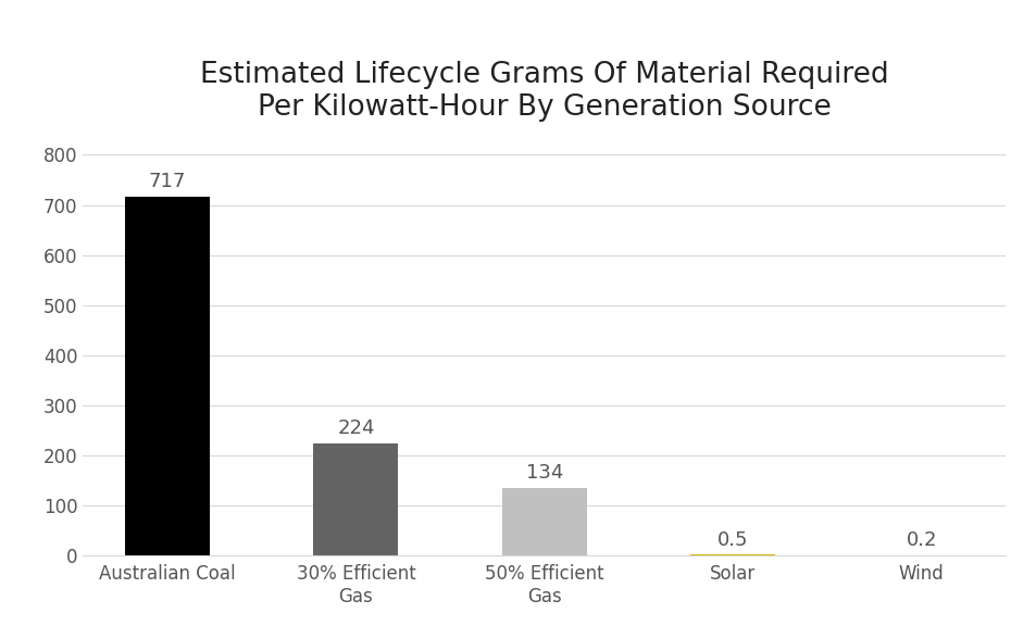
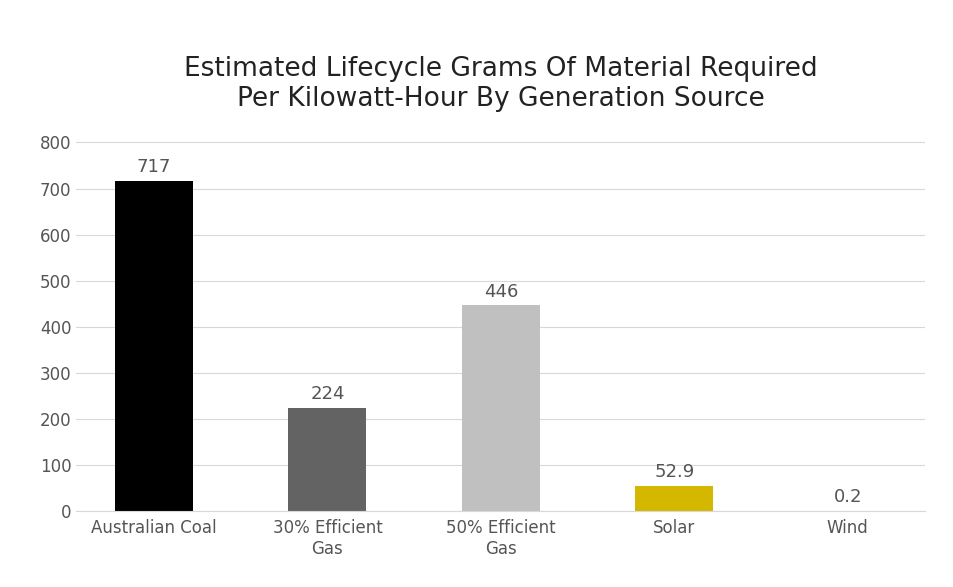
50% Efficient Gas: 134 -> 446
Solar: 0.5 -> 52.9
